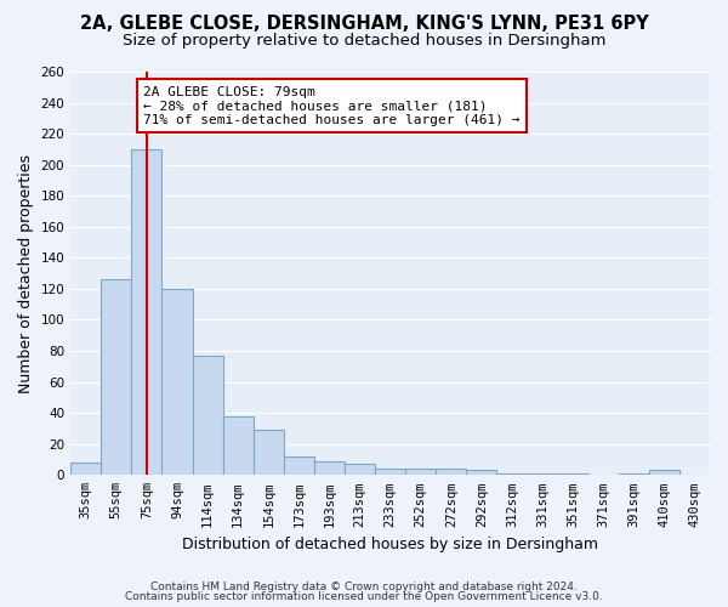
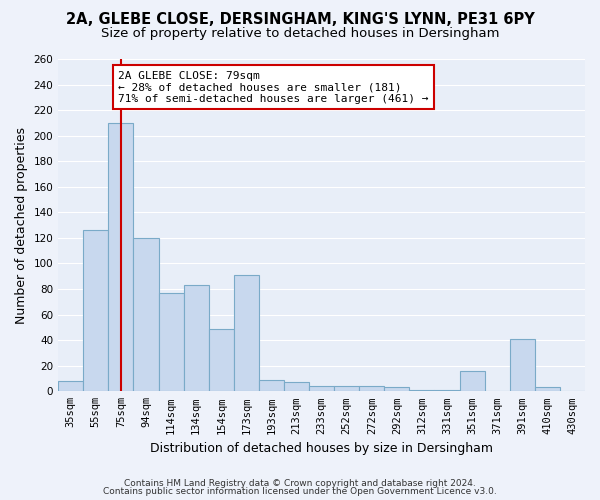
134sqm: 38 -> 83
154sqm: 29 -> 49
173sqm: 12 -> 91
351sqm: 1 -> 16
391sqm: 1 -> 41
